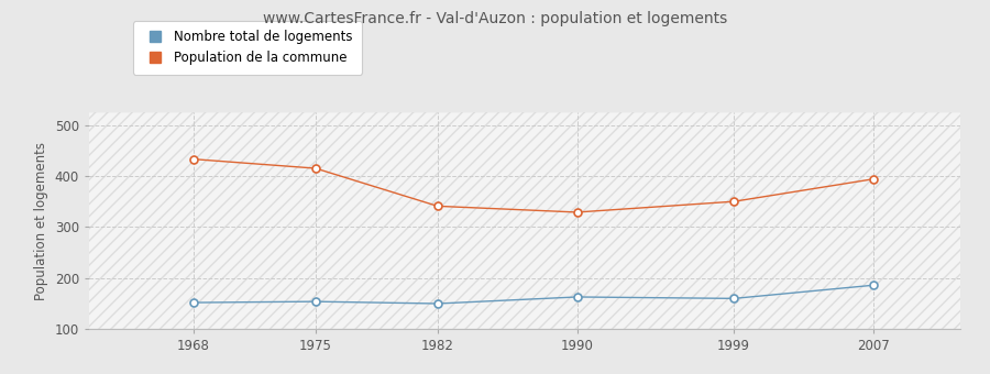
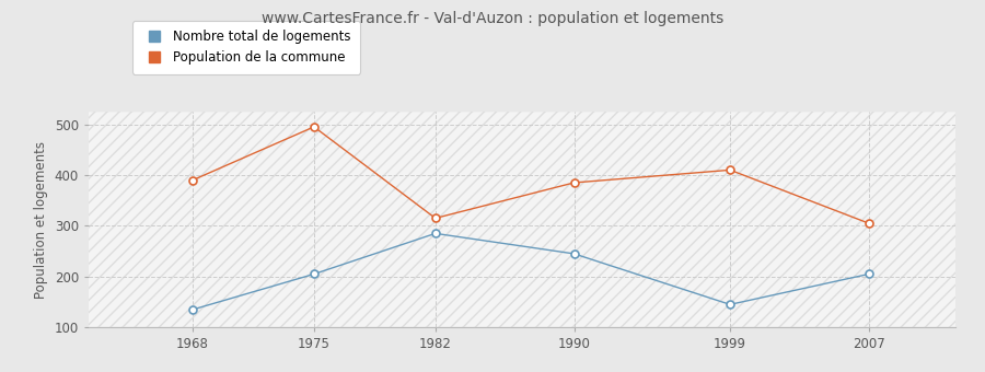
Nombre total de logements/1968: 152 -> 135
Population de la commune/1968: 433 -> 390
Nombre total de logements/1975: 154 -> 205
Population de la commune/1975: 415 -> 495
Nombre total de logements/1982: 150 -> 285
Population de la commune/1982: 341 -> 315
Nombre total de logements/1990: 163 -> 245
Population de la commune/1990: 329 -> 385
Nombre total de logements/1999: 160 -> 145
Population de la commune/1999: 350 -> 410
Nombre total de logements/2007: 186 -> 205
Population de la commune/2007: 394 -> 305
